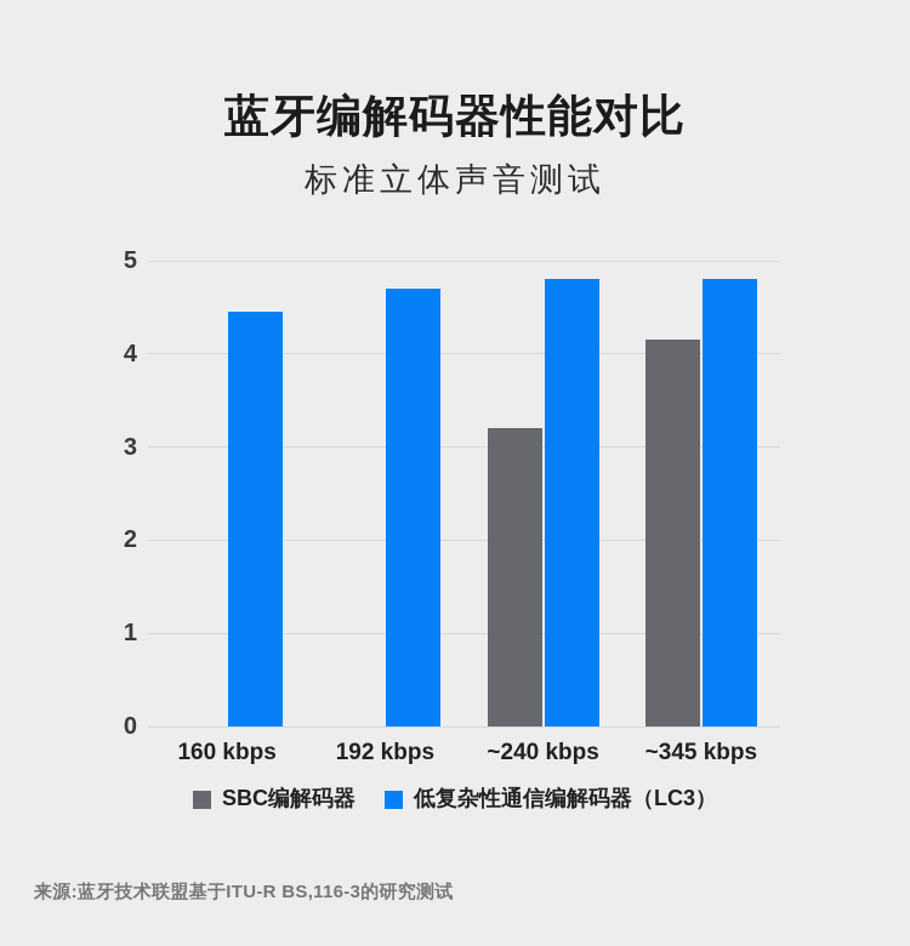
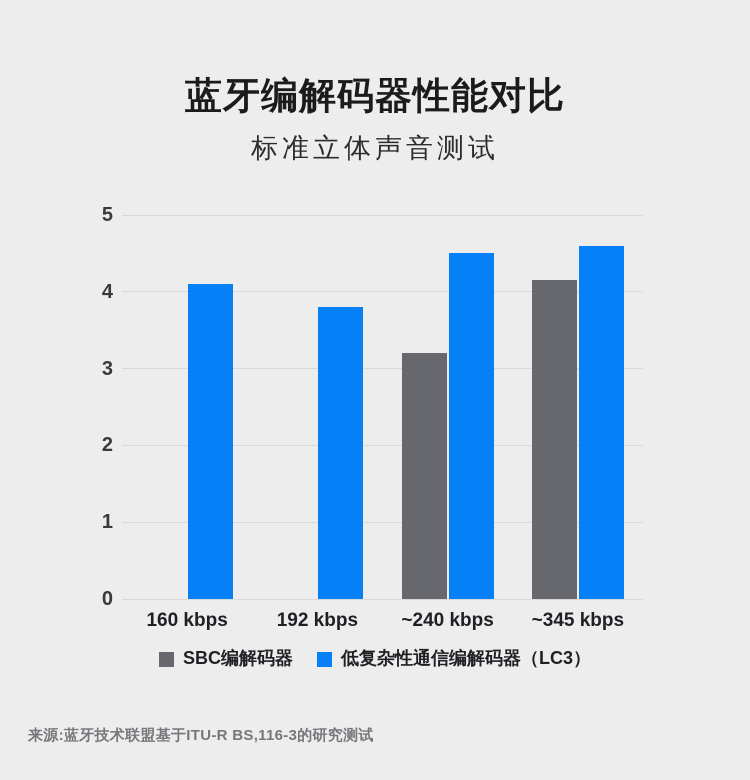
低复杂性通信编解码器（LC3）/160 kbps: 4.5 -> 4.1
低复杂性通信编解码器（LC3）/192 kbps: 4.7 -> 3.8
低复杂性通信编解码器（LC3）/~240 kbps: 4.8 -> 4.5
低复杂性通信编解码器（LC3）/~345 kbps: 4.8 -> 4.6
